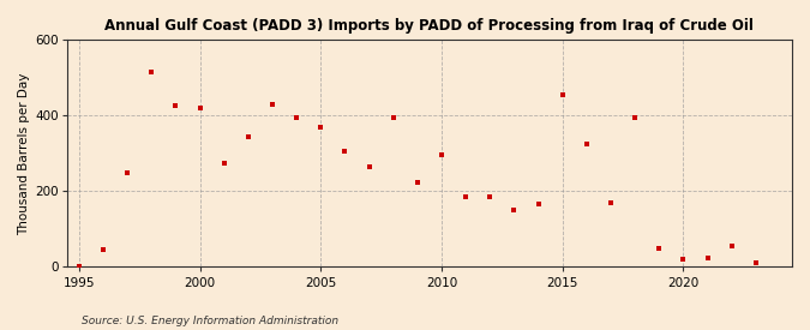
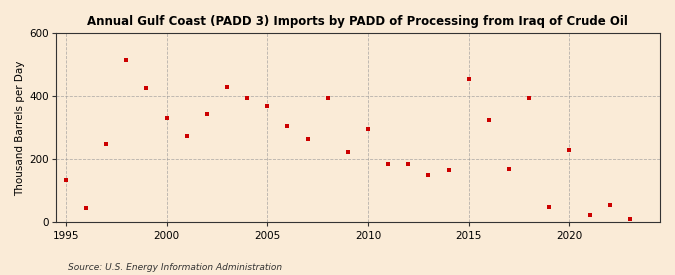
1995: 2 -> 135
2000: 420 -> 330
2020: 20 -> 230
